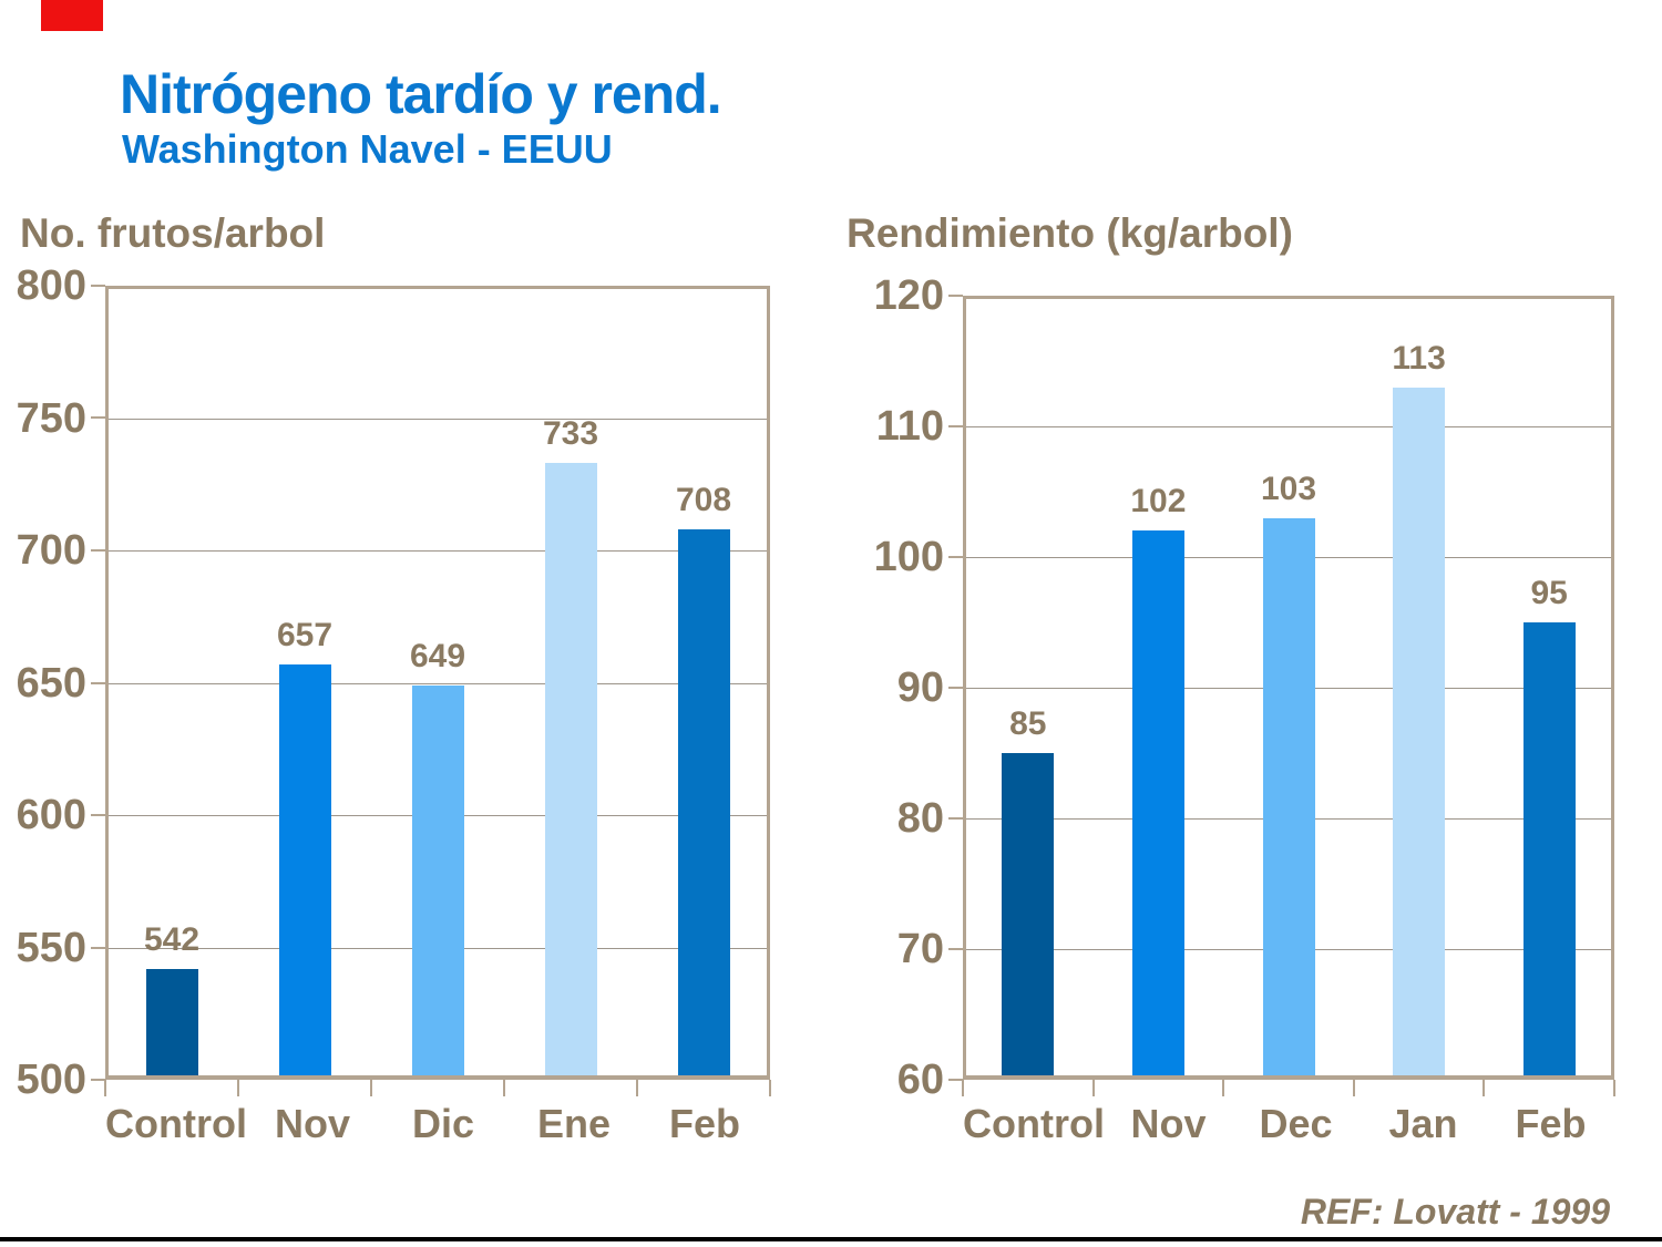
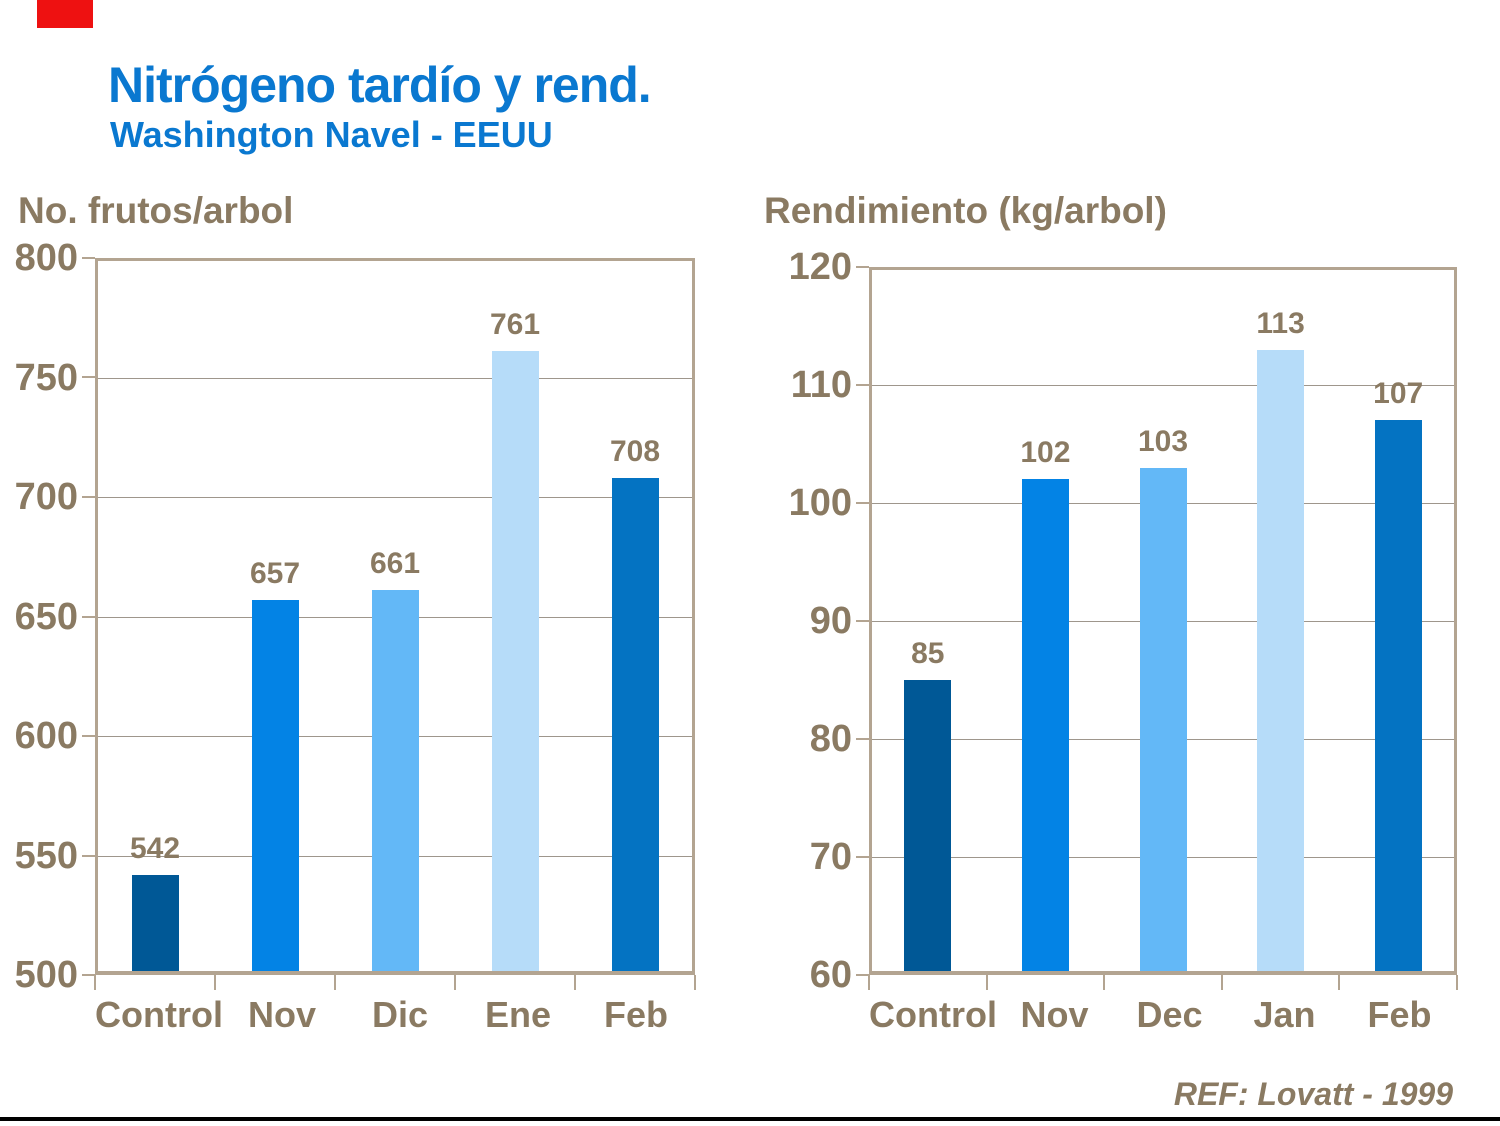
No. frutos/arbol/Dic: 649 -> 661
No. frutos/arbol/Ene: 733 -> 761
Rendimiento (kg/arbol)/Feb: 95 -> 107
